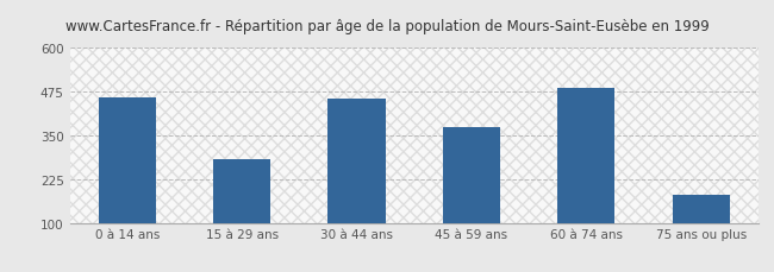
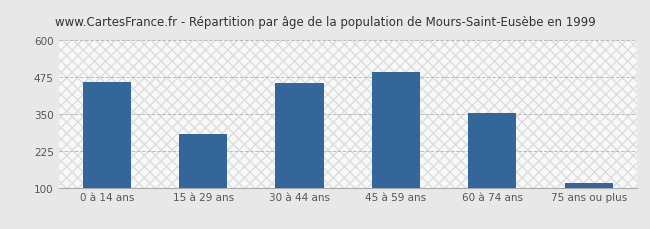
45 à 59 ans: 375 -> 493
60 à 74 ans: 485 -> 352
75 ans ou plus: 180 -> 115
